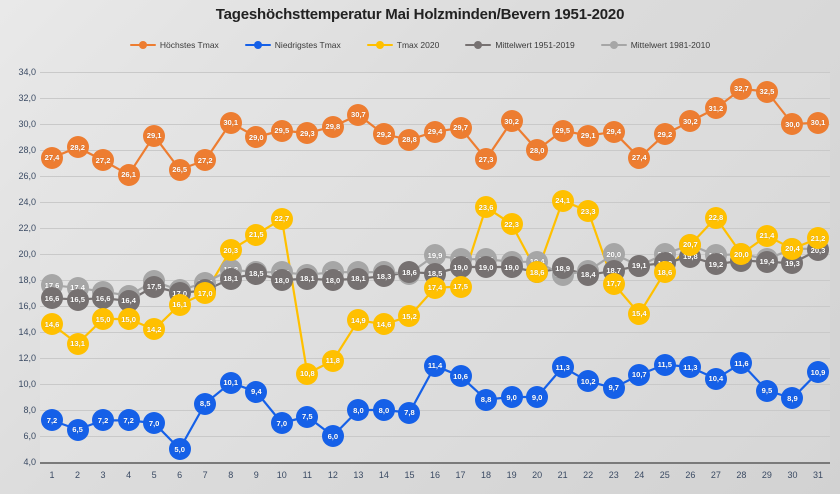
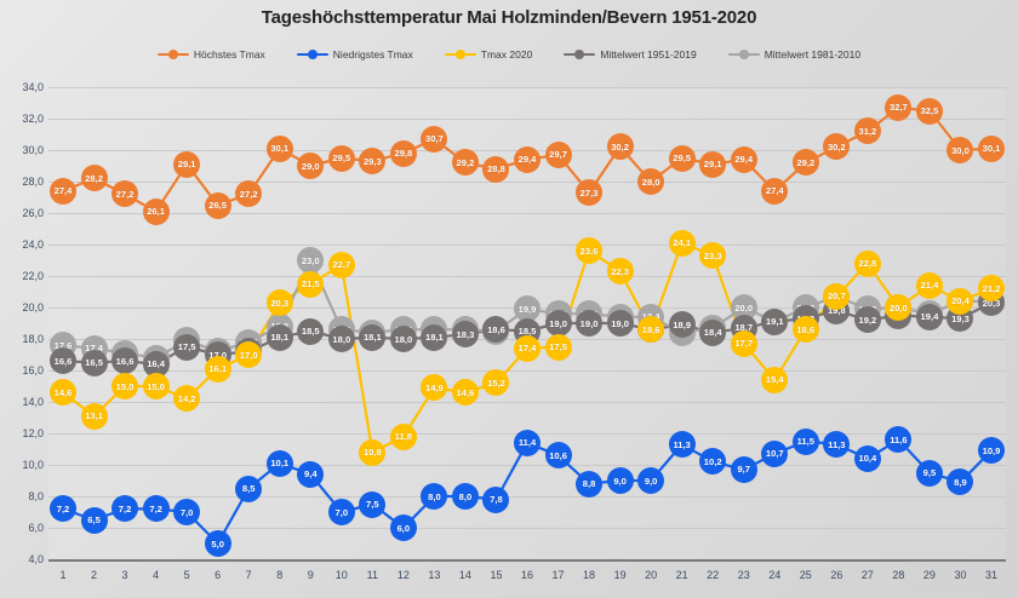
Mittelwert 1981-2010/9: 18,6 -> 23,0
